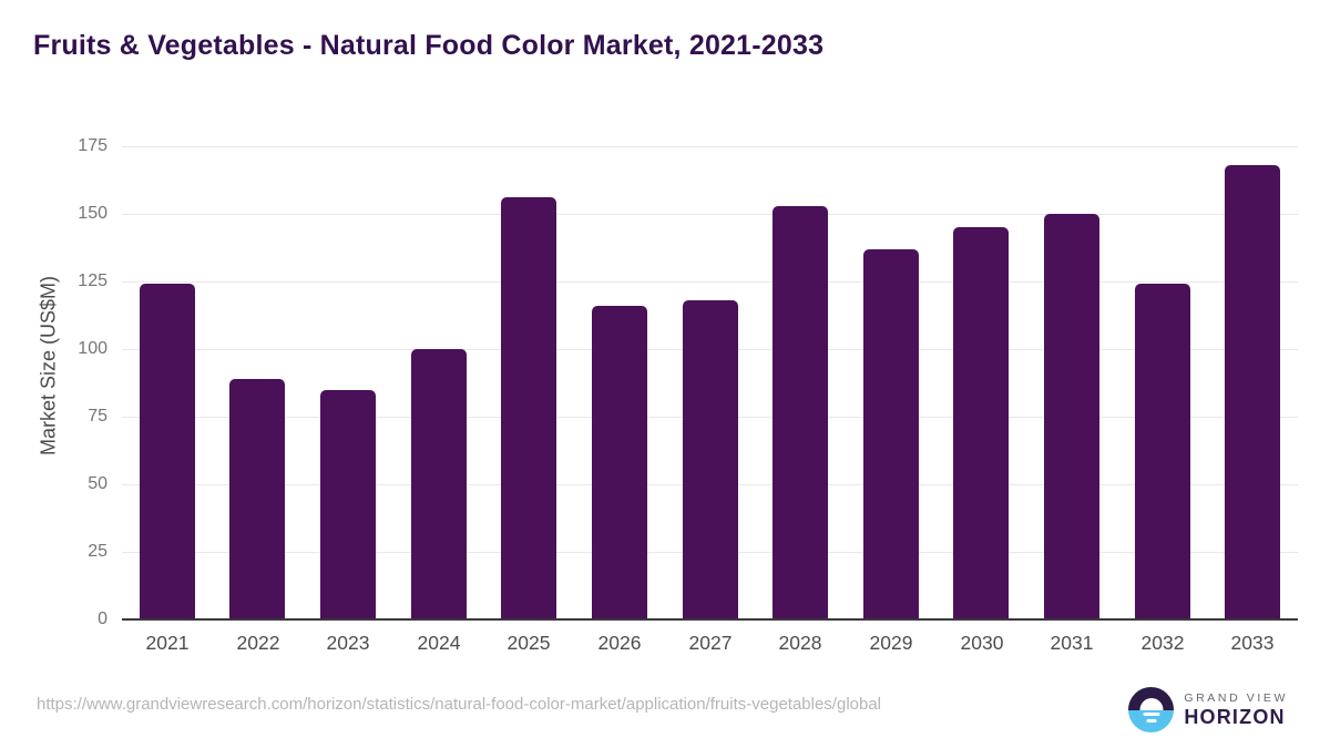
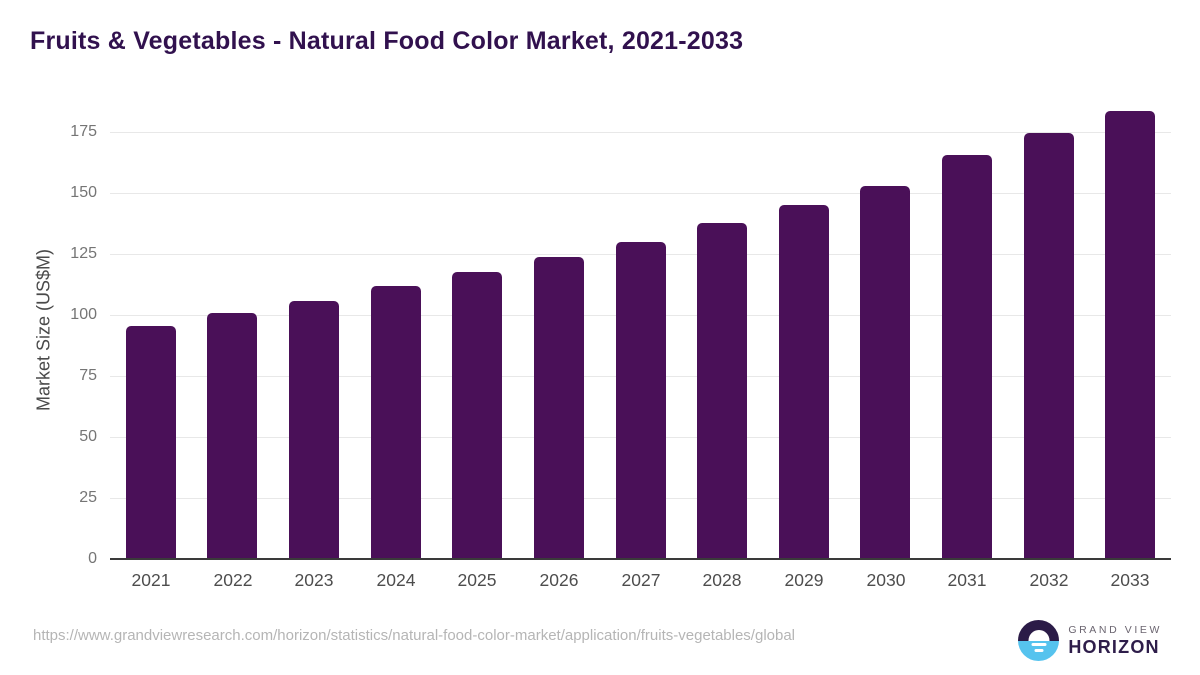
2021: 124 -> 96
2022: 89 -> 101
2023: 85 -> 106
2024: 100 -> 112
2025: 156 -> 118
2026: 116 -> 124
2027: 118 -> 130
2028: 153 -> 138
2029: 137 -> 145
2030: 145 -> 153
2031: 150 -> 166
2032: 124 -> 174
2033: 168 -> 184
